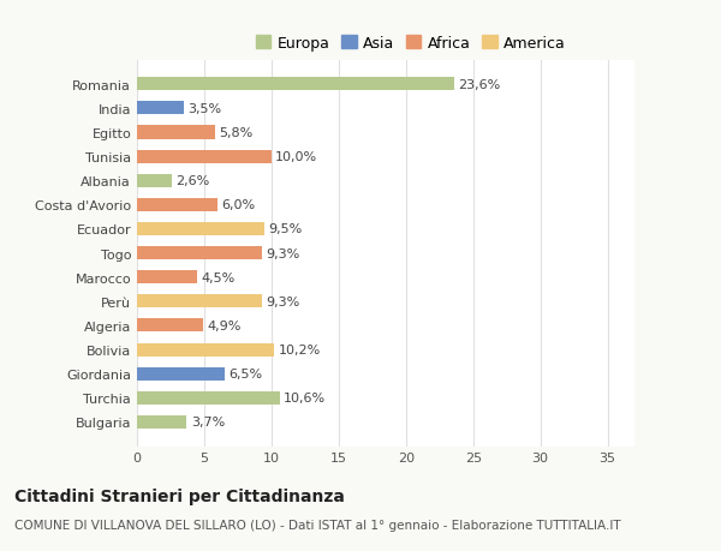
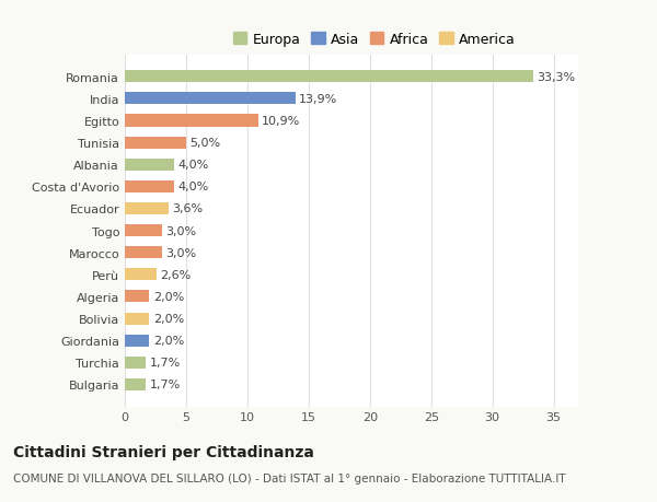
Romania: 23,6% -> 33,3%
India: 3,5% -> 13,9%
Egitto: 5,8% -> 10,9%
Tunisia: 10,0% -> 5,0%
Albania: 2,6% -> 4,0%
Costa d'Avorio: 6,0% -> 4,0%
Ecuador: 9,5% -> 3,6%
Togo: 9,3% -> 3,0%
Marocco: 4,5% -> 3,0%
Perù: 9,3% -> 2,6%
Algeria: 4,9% -> 2,0%
Bolivia: 10,2% -> 2,0%
Giordania: 6,5% -> 2,0%
Turchia: 10,6% -> 1,7%
Bulgaria: 3,7% -> 1,7%
